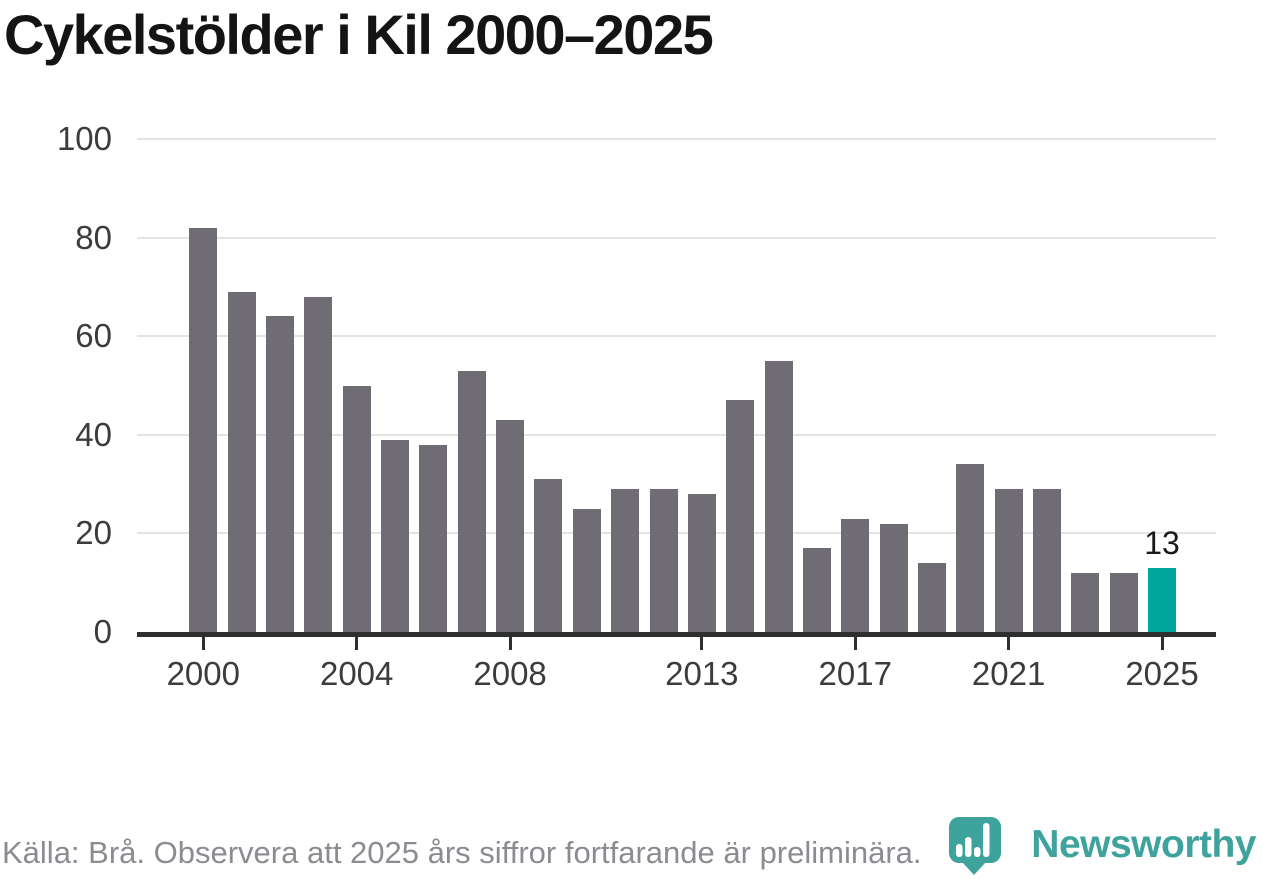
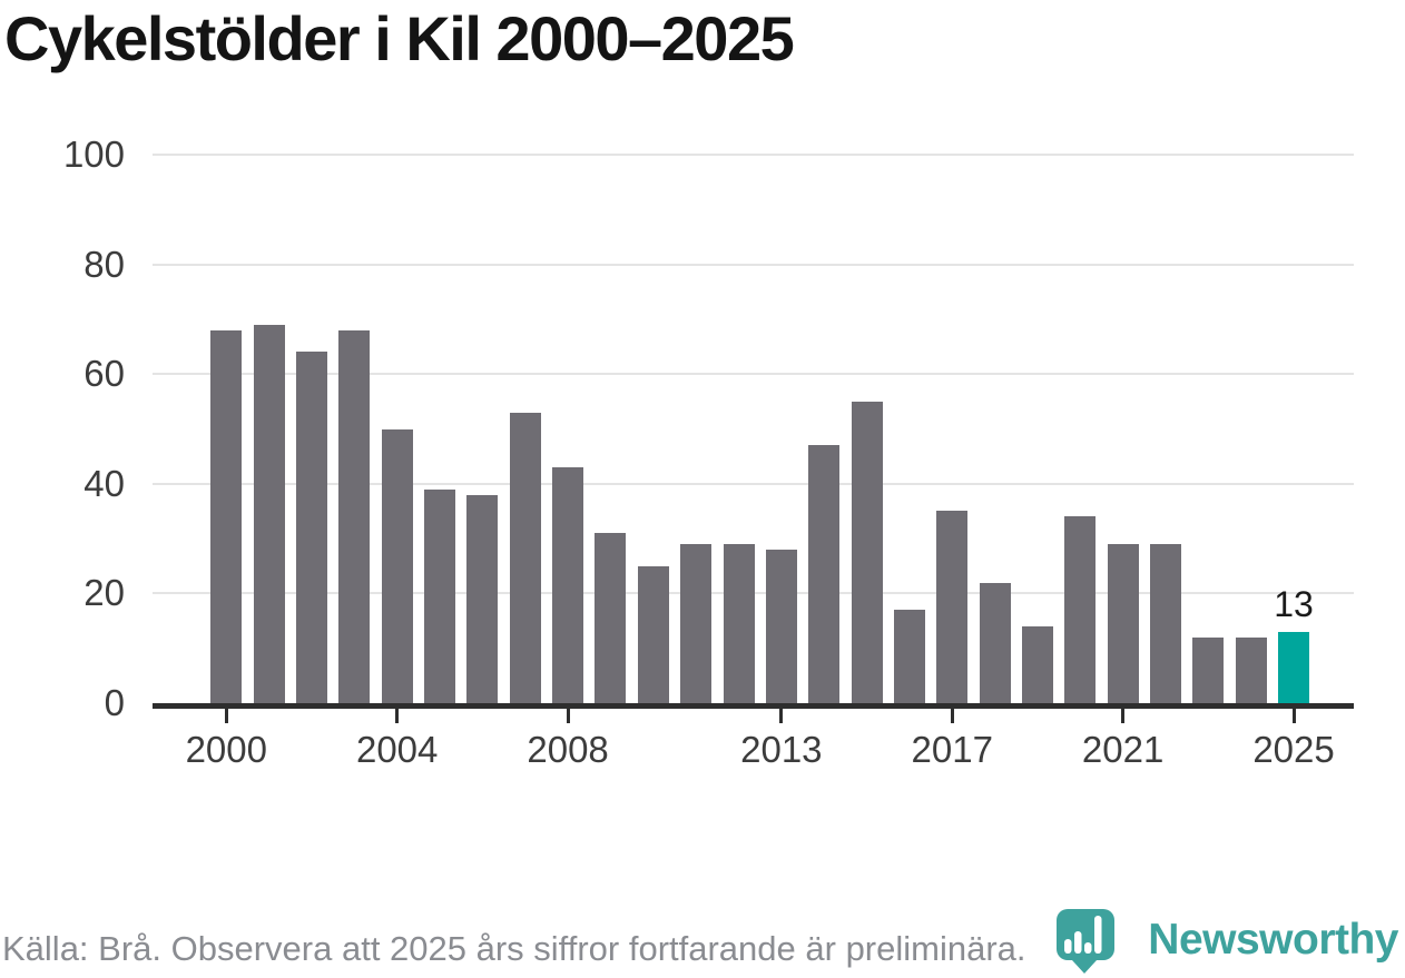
2000: 82 -> 68
2017: 23 -> 35
